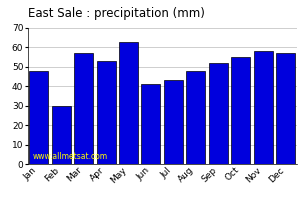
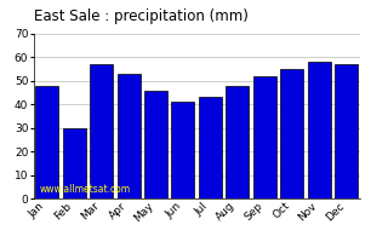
May: 63 -> 46
